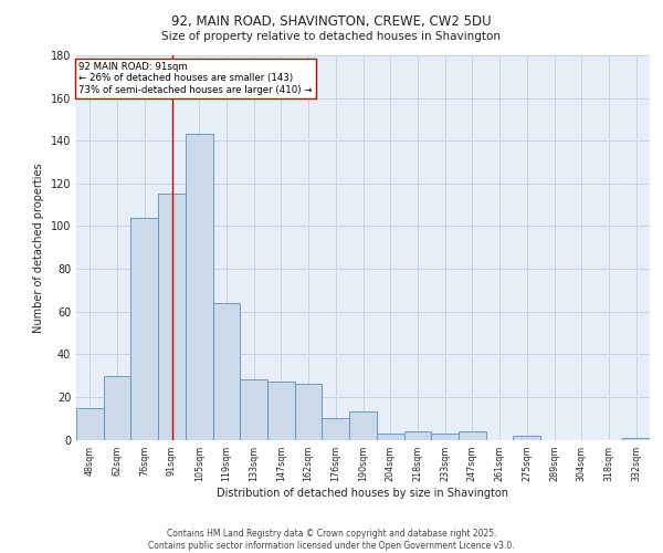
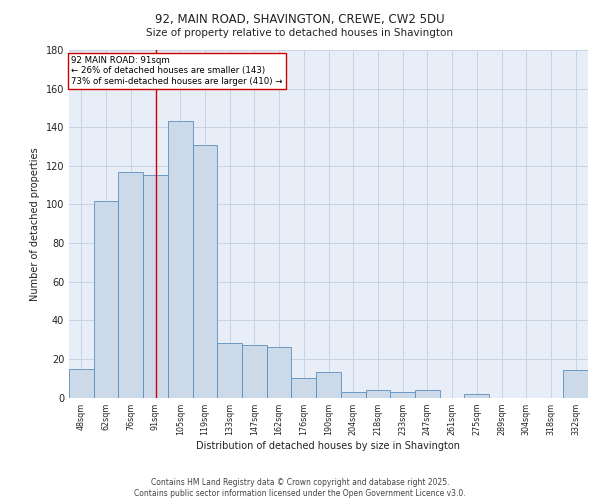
62sqm: 30 -> 102
76sqm: 104 -> 117
119sqm: 64 -> 131
332sqm: 1 -> 14
